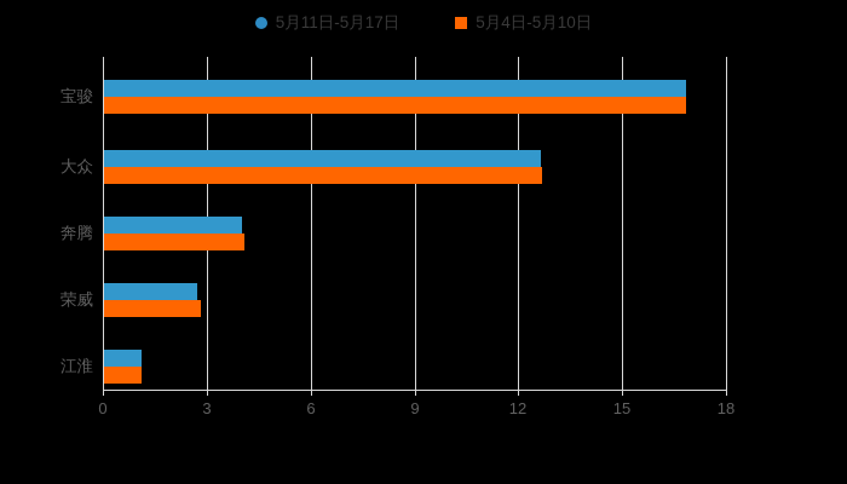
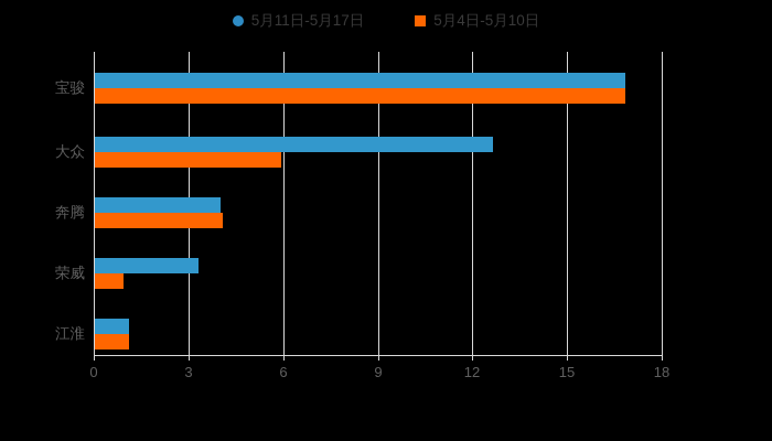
5月4日-5月10日/大众: 12.7 -> 5.9
5月11日-5月17日/荣威: 2.7 -> 3.3
5月4日-5月10日/荣威: 2.8 -> 0.9
